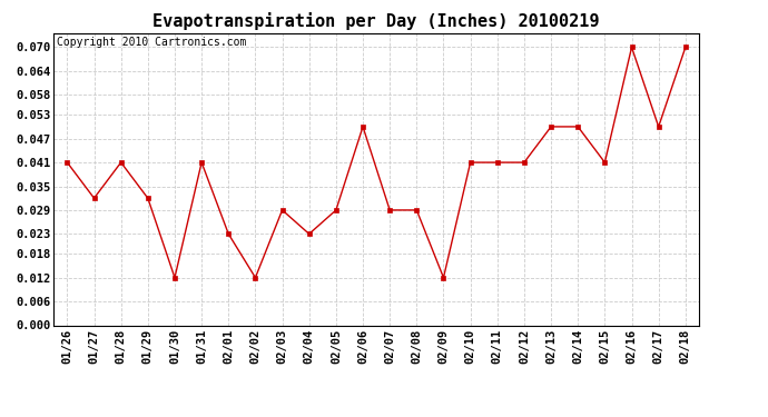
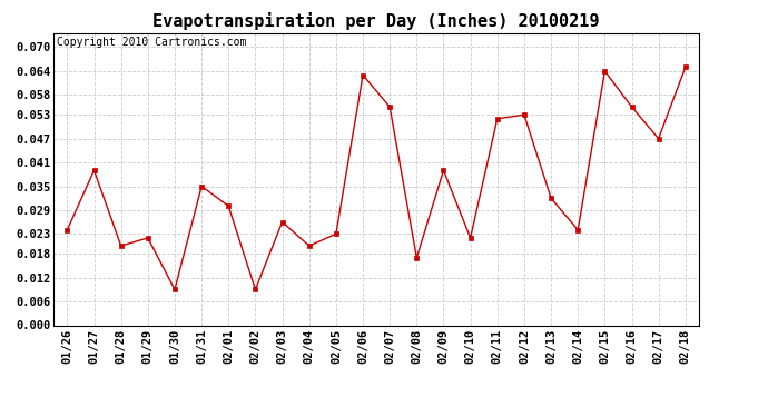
01/26: 0.041 -> 0.024
01/27: 0.032 -> 0.039
01/28: 0.041 -> 0.020
01/29: 0.032 -> 0.022
01/30: 0.012 -> 0.009
01/31: 0.041 -> 0.035
02/01: 0.023 -> 0.030
02/02: 0.012 -> 0.009
02/03: 0.029 -> 0.026
02/04: 0.023 -> 0.020
02/05: 0.029 -> 0.023
02/06: 0.050 -> 0.063
02/07: 0.029 -> 0.055
02/08: 0.029 -> 0.017
02/09: 0.012 -> 0.039
02/10: 0.041 -> 0.022
02/11: 0.041 -> 0.052
02/12: 0.041 -> 0.053
02/13: 0.050 -> 0.032
02/14: 0.050 -> 0.024
02/15: 0.041 -> 0.064
02/16: 0.070 -> 0.055
02/17: 0.050 -> 0.047
02/18: 0.070 -> 0.065
